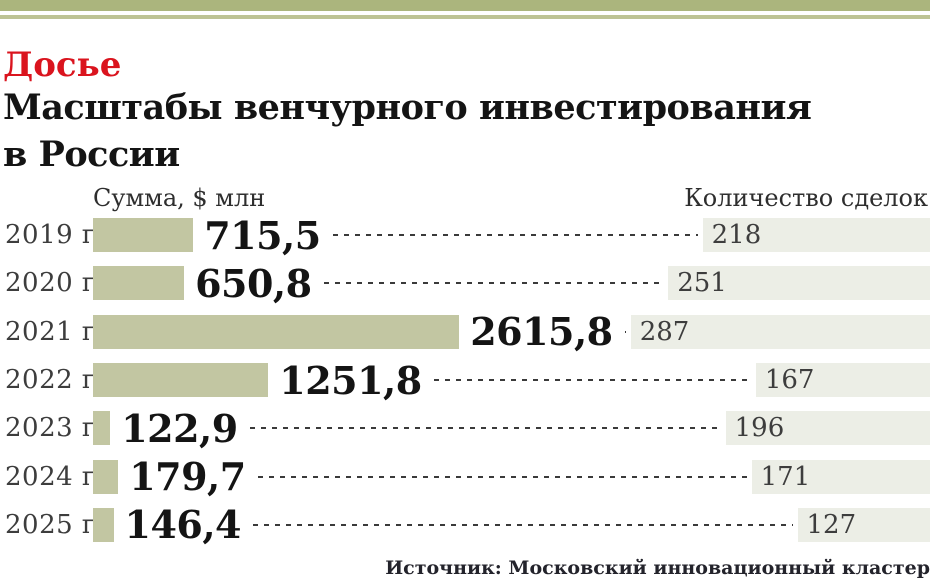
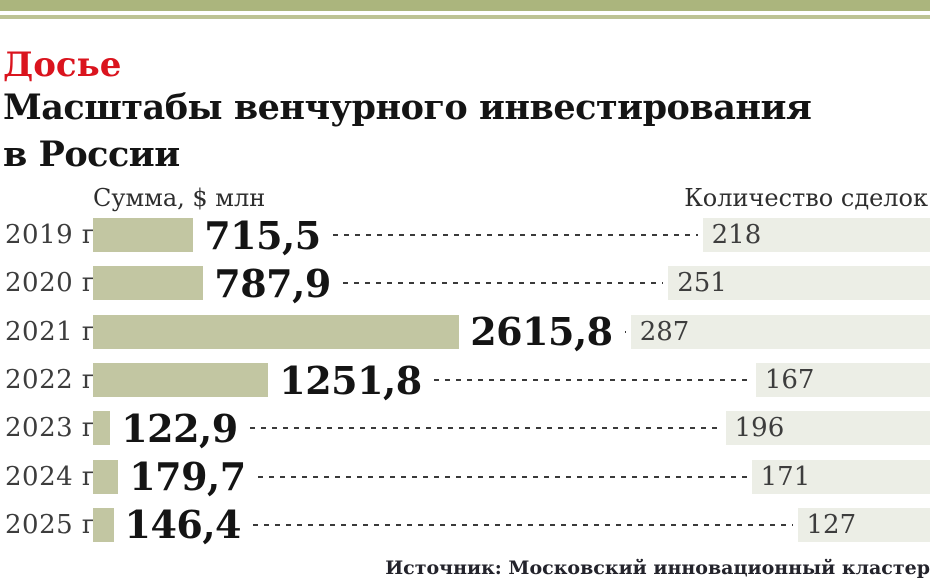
Сумма, $ млн/2020 г.: 650,8 -> 787,9
